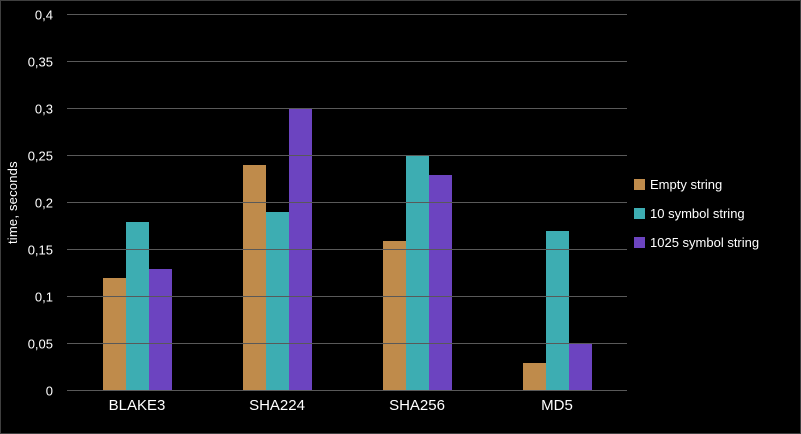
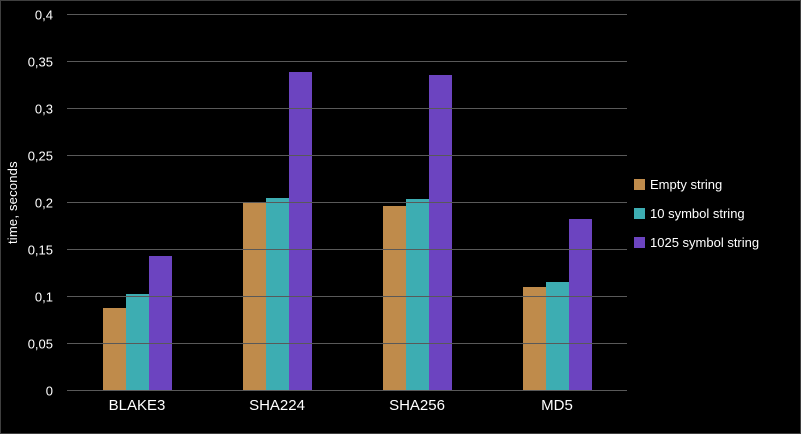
Empty string/BLAKE3: 0,12 -> 0,09
10 symbol string/BLAKE3: 0,18 -> 0,10
1025 symbol string/BLAKE3: 0,13 -> 0,14
Empty string/SHA224: 0,24 -> 0,20
10 symbol string/SHA224: 0,19 -> 0,20
1025 symbol string/SHA224: 0,30 -> 0,34
Empty string/SHA256: 0,16 -> 0,20
10 symbol string/SHA256: 0,25 -> 0,20
1025 symbol string/SHA256: 0,23 -> 0,34
Empty string/MD5: 0,03 -> 0,11
10 symbol string/MD5: 0,17 -> 0,12
1025 symbol string/MD5: 0,05 -> 0,18
